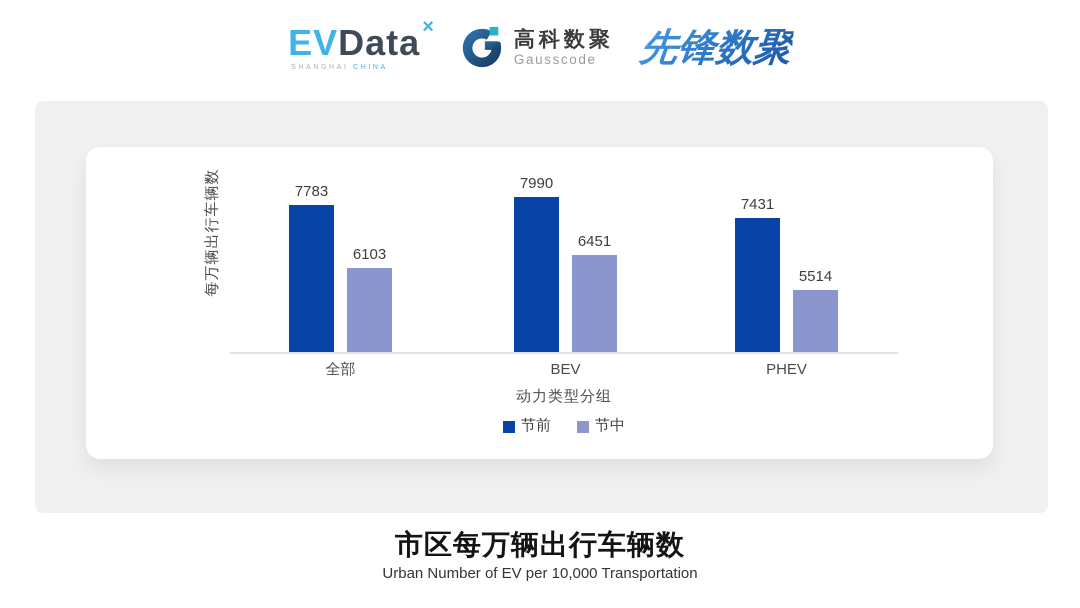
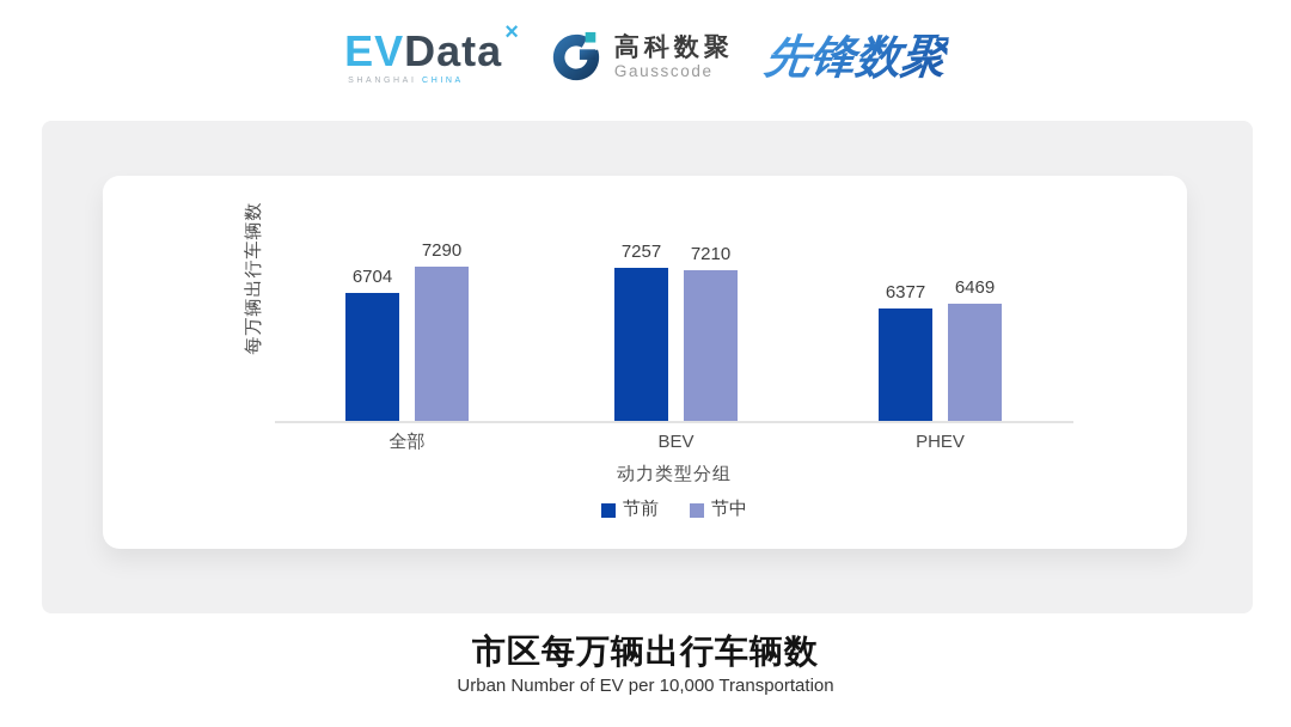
节前/全部: 7783 -> 6704
节中/全部: 6103 -> 7290
节前/BEV: 7990 -> 7257
节中/BEV: 6451 -> 7210
节前/PHEV: 7431 -> 6377
节中/PHEV: 5514 -> 6469
